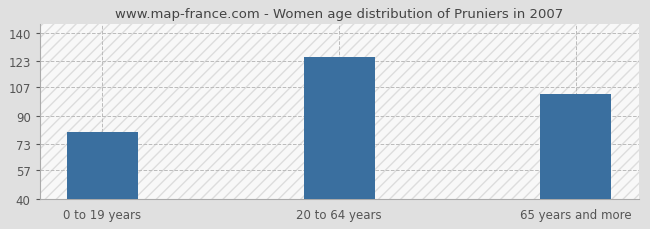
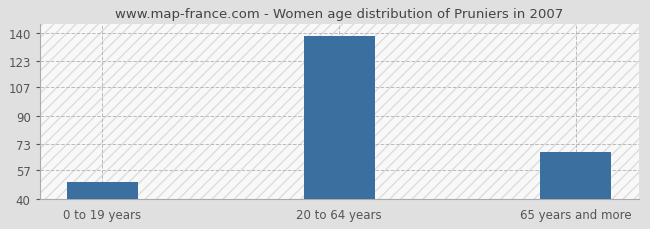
0 to 19 years: 80 -> 50
20 to 64 years: 125 -> 138
65 years and more: 103 -> 68
